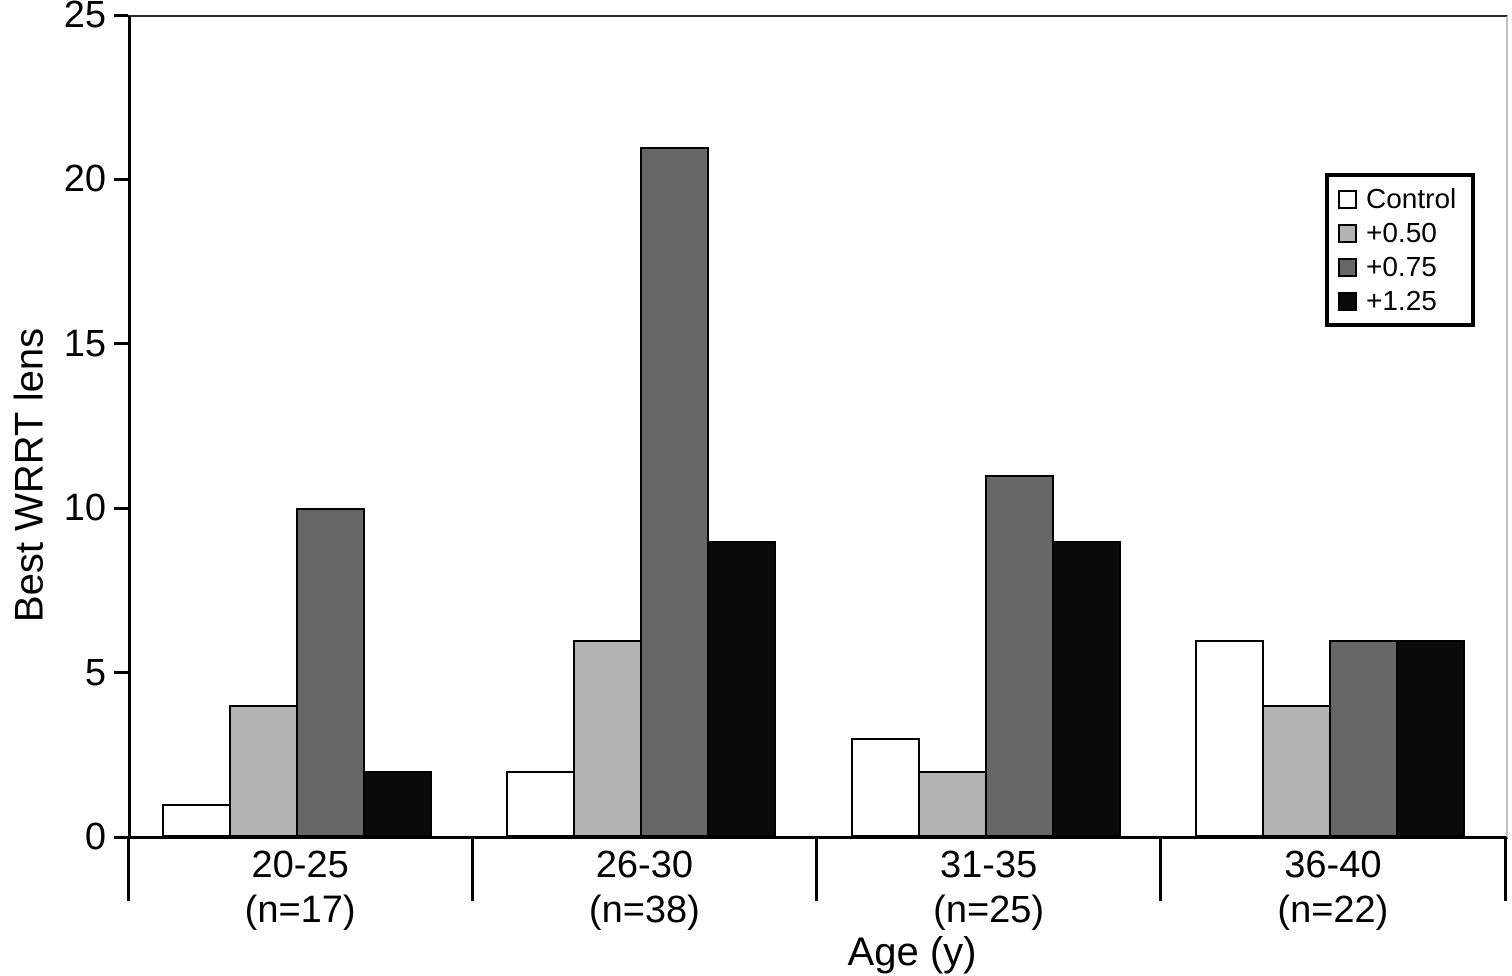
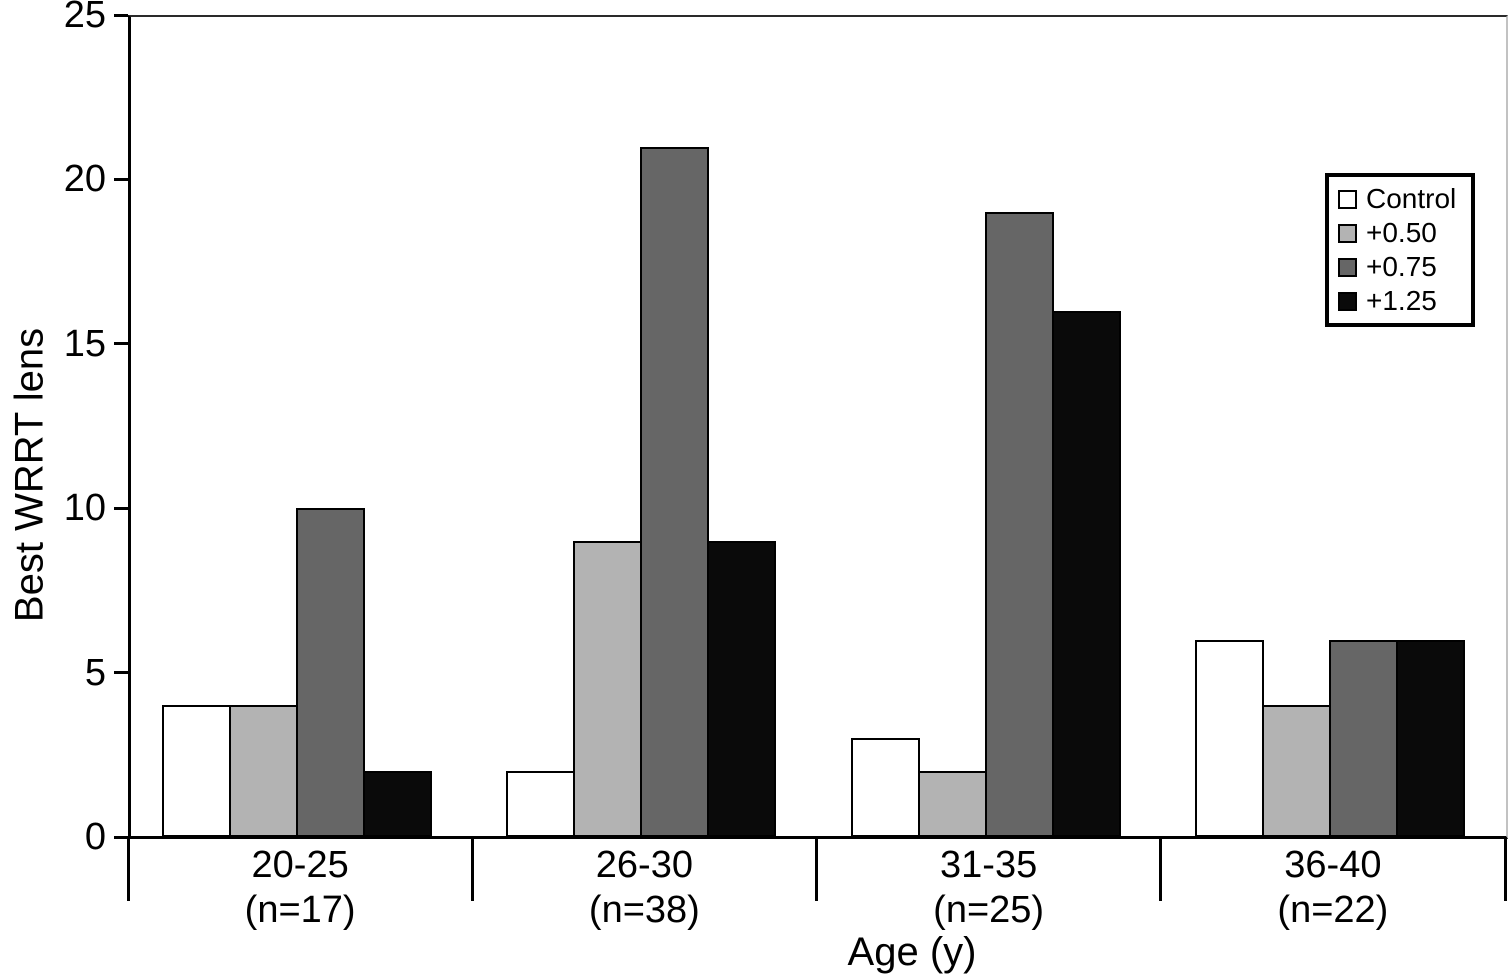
Control/20-25: 1 -> 4
+0.50/26-30: 6 -> 9
+0.75/31-35: 11 -> 19
+1.25/31-35: 9 -> 16
